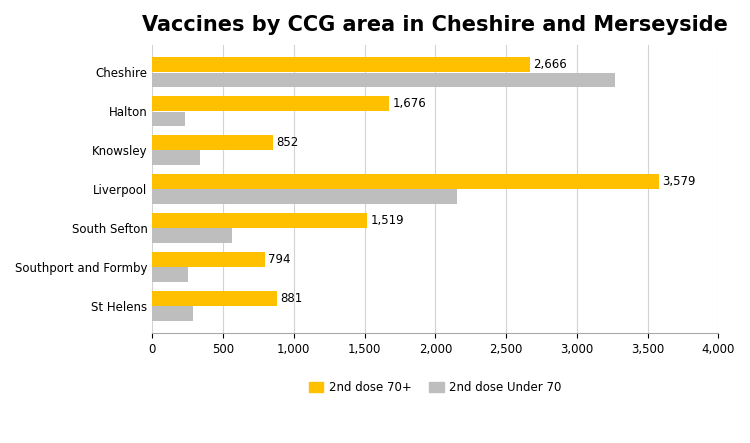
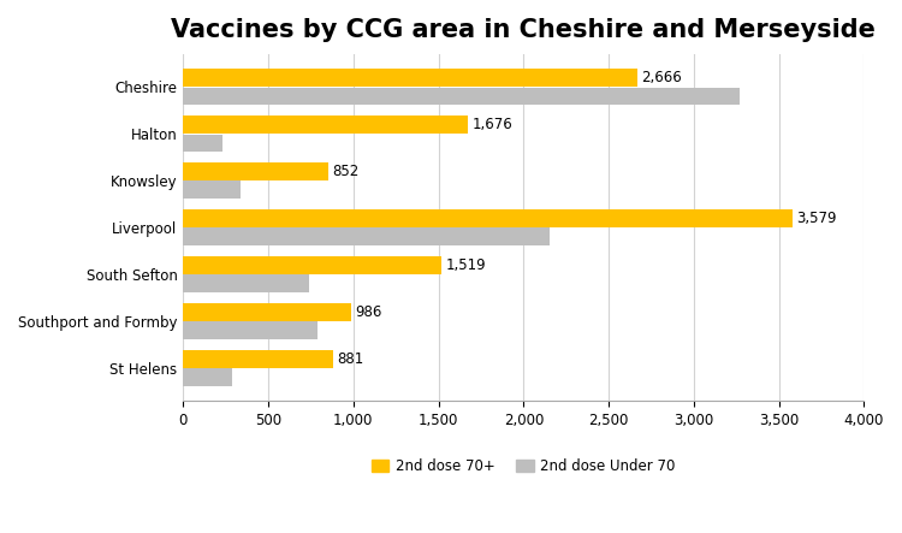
2nd dose Under 70/South Sefton: 560 -> 740
2nd dose 70+/Southport and Formby: 794 -> 986
2nd dose Under 70/Southport and Formby: 250 -> 790
